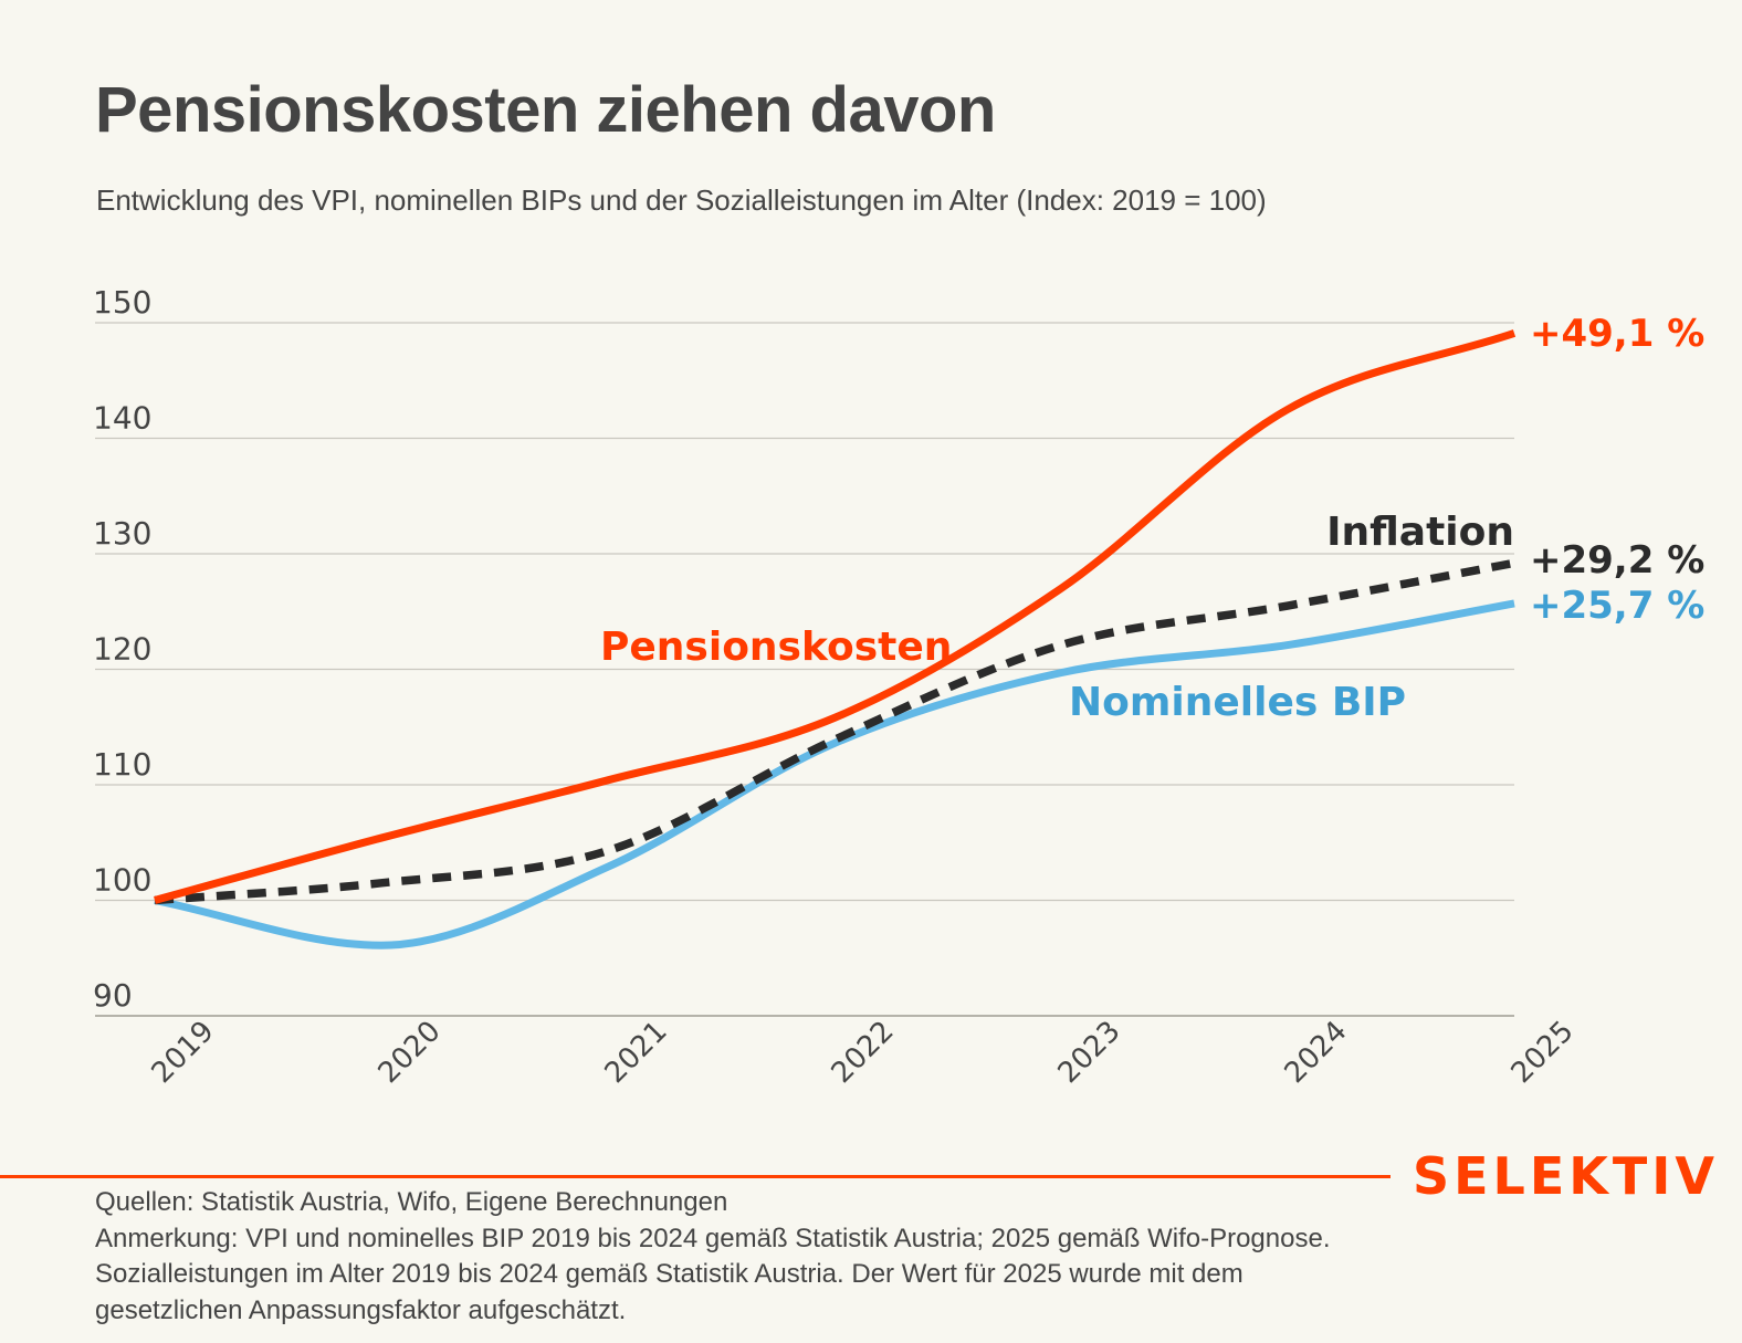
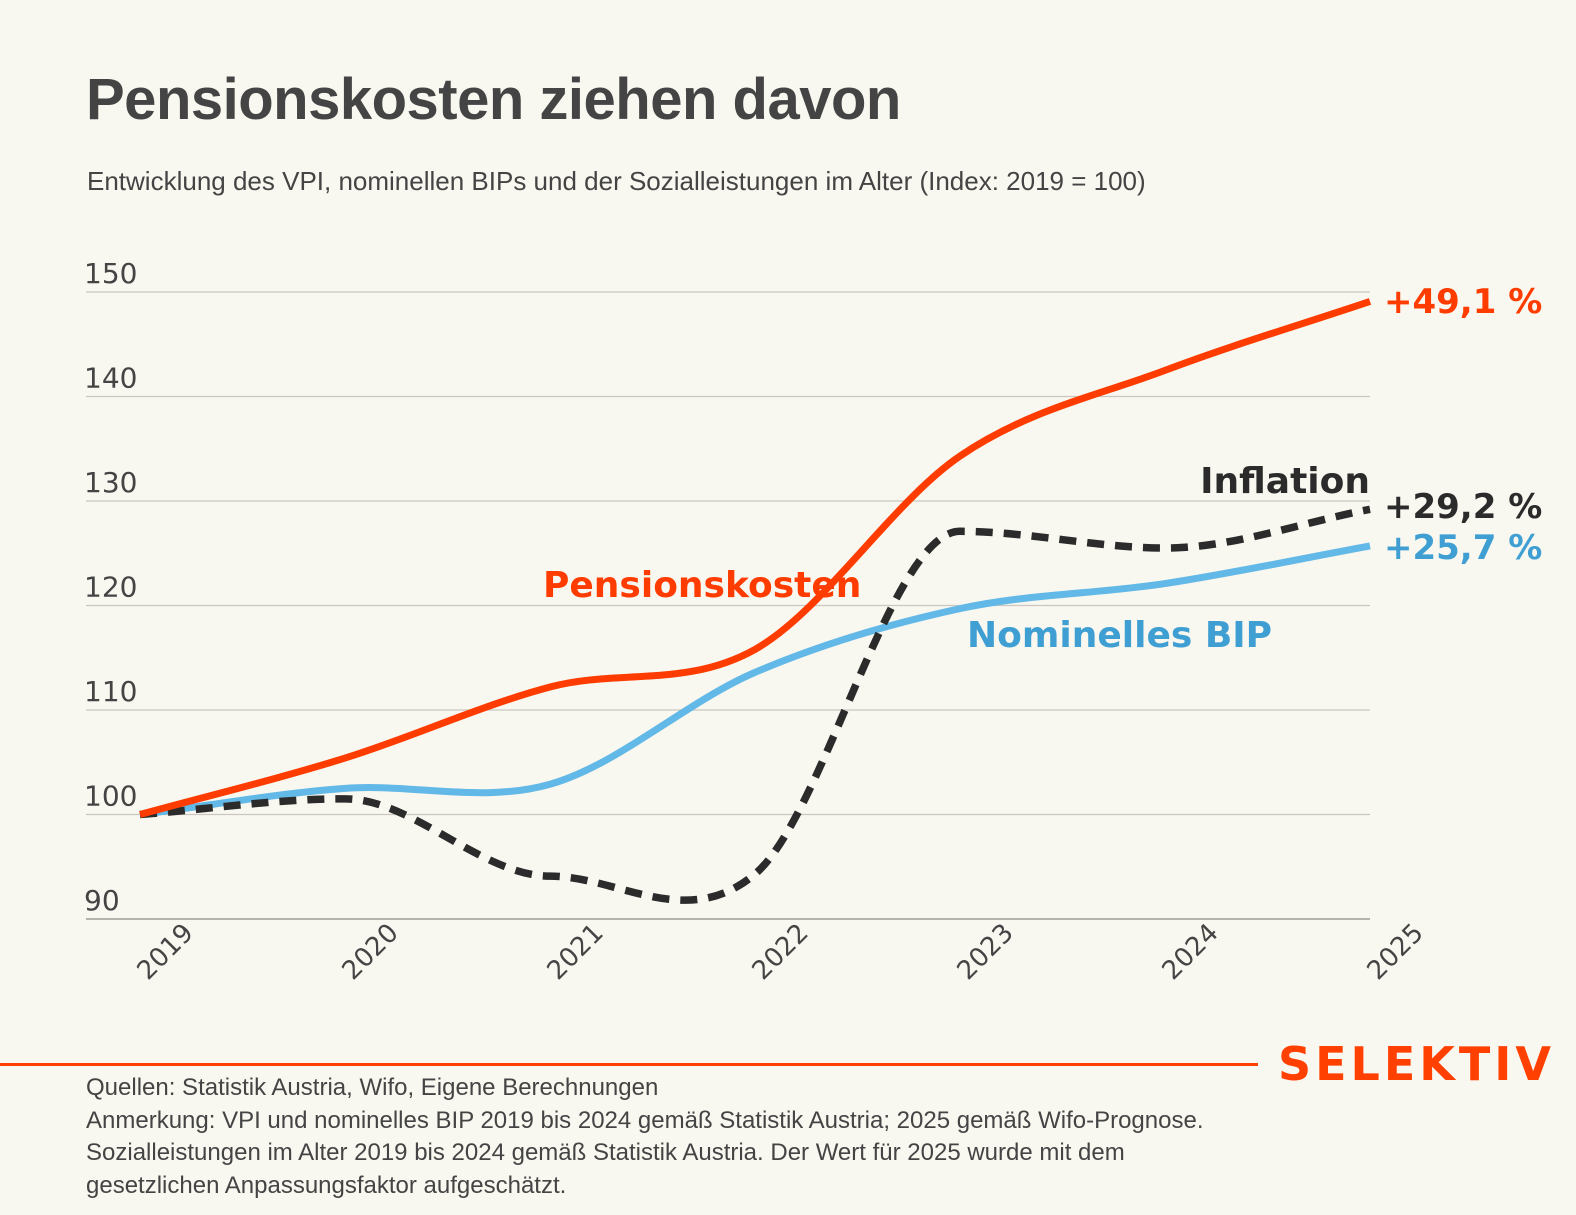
Nominelles BIP/2020: 96.1 -> 102.5
Pensionskosten/2021: 110.4 -> 112.2
Inflation/2021: 104.3 -> 94.1
Inflation/2022: 113.9 -> 94.3
Pensionskosten/2023: 127.0 -> 134.3
Inflation/2023: 122.1 -> 127.1
